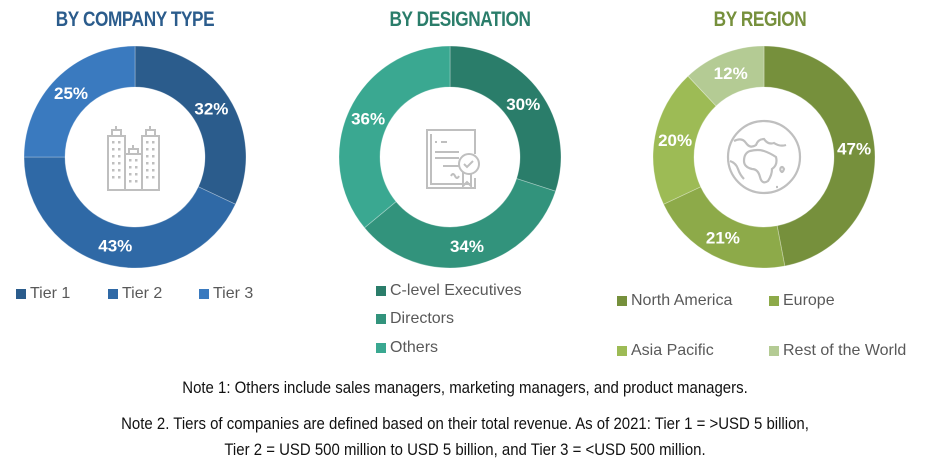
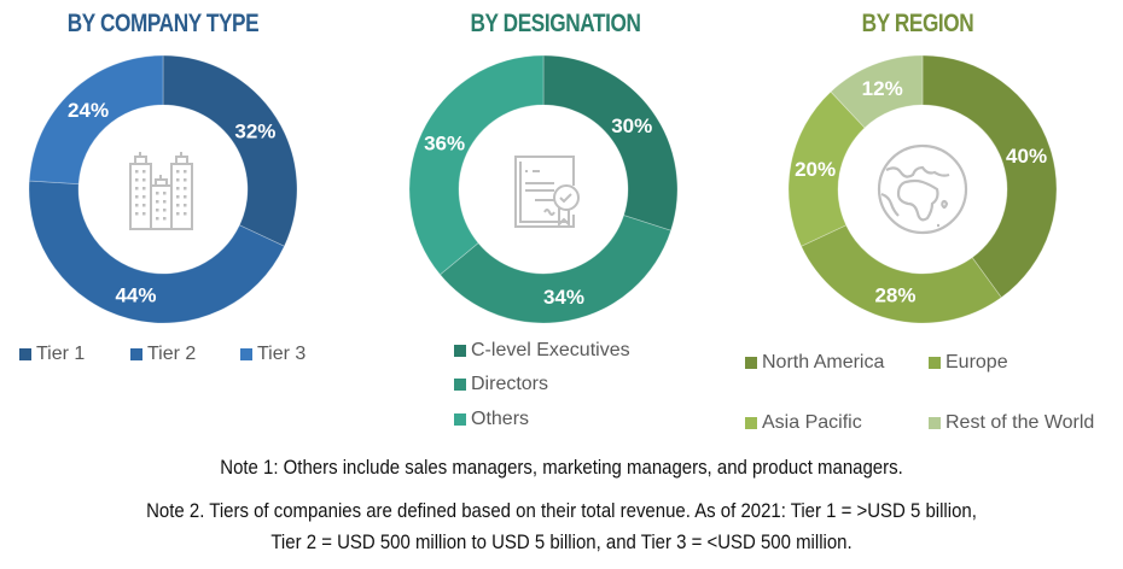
BY COMPANY TYPE/Tier 2: 43% -> 44%
BY COMPANY TYPE/Tier 3: 25% -> 24%
BY REGION/North America: 47% -> 40%
BY REGION/Europe: 21% -> 28%
